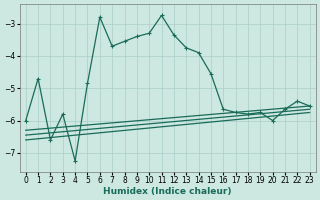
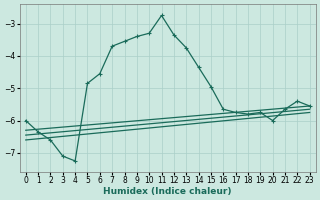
1: -4.70 -> -6.35
3: -5.80 -> -7.10
6: -2.80 -> -4.55
14: -3.90 -> -4.35
15: -4.55 -> -4.95
